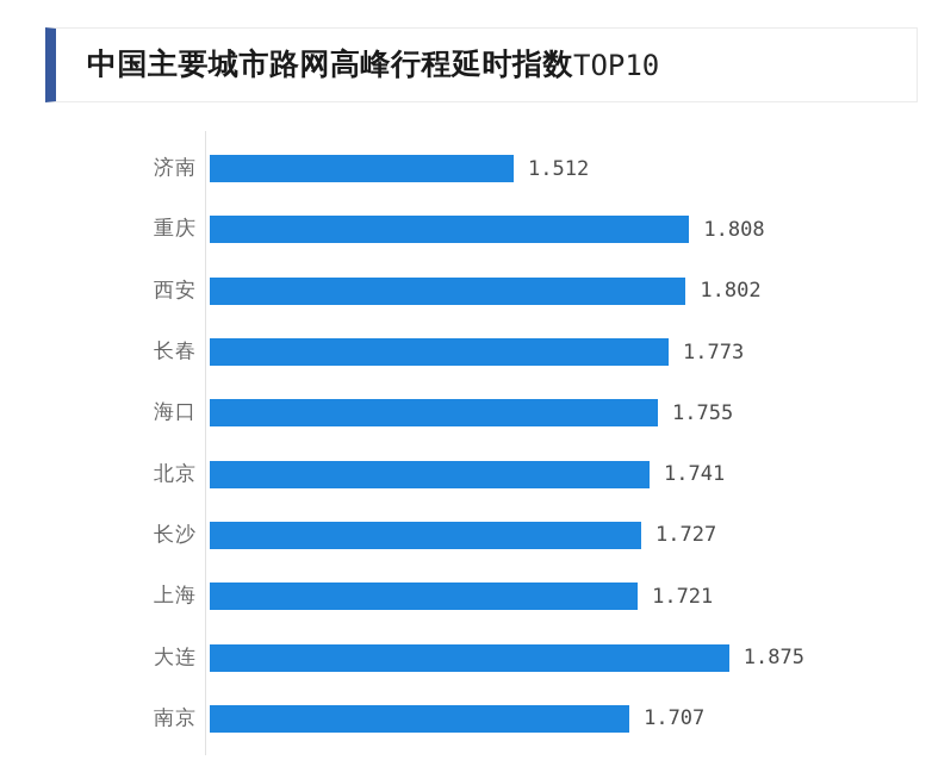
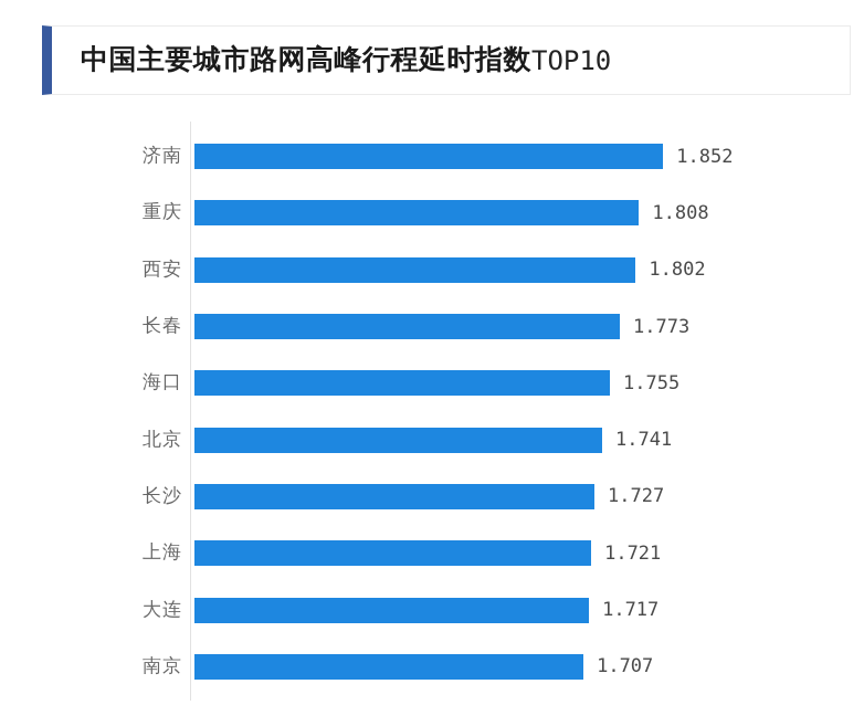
济南: 1.512 -> 1.852
大连: 1.875 -> 1.717
